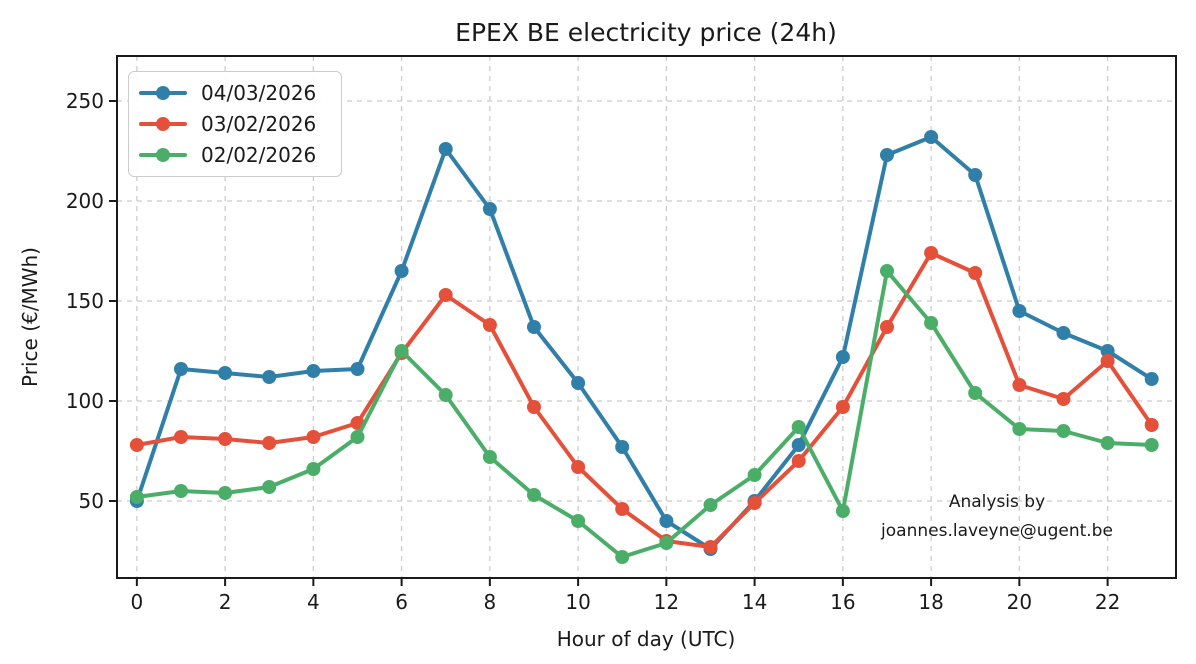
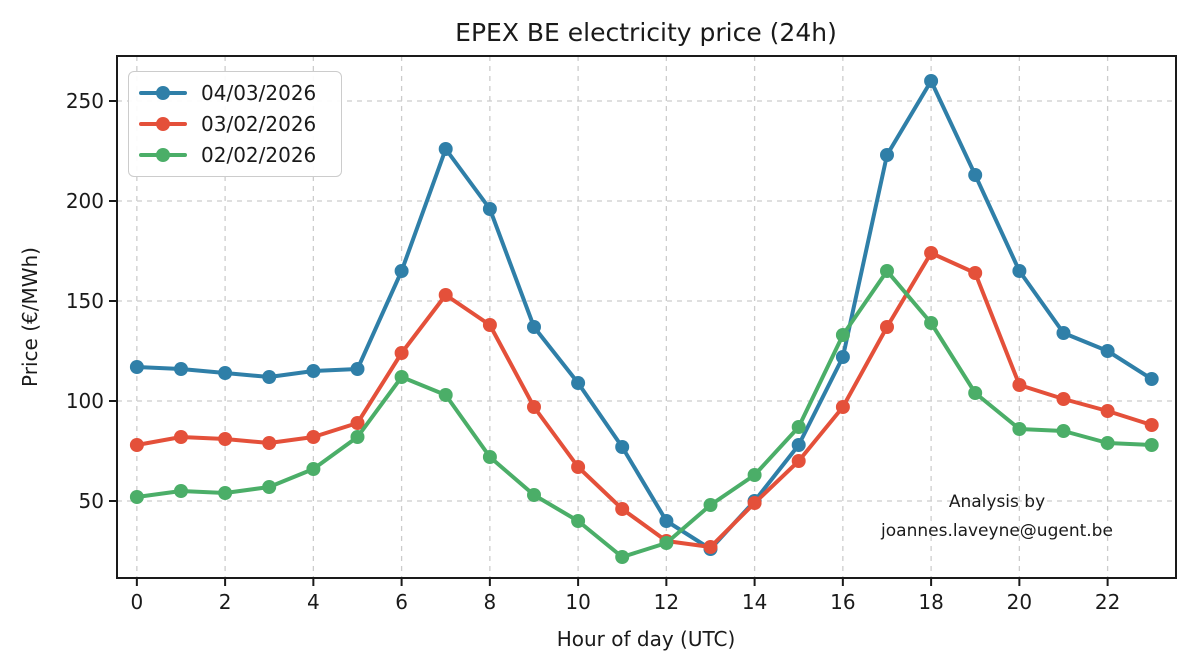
04/03/2026/0: 50 -> 117
02/02/2026/6: 125 -> 112
02/02/2026/16: 45 -> 133
04/03/2026/18: 232 -> 260
04/03/2026/20: 145 -> 165
03/02/2026/22: 120 -> 95
